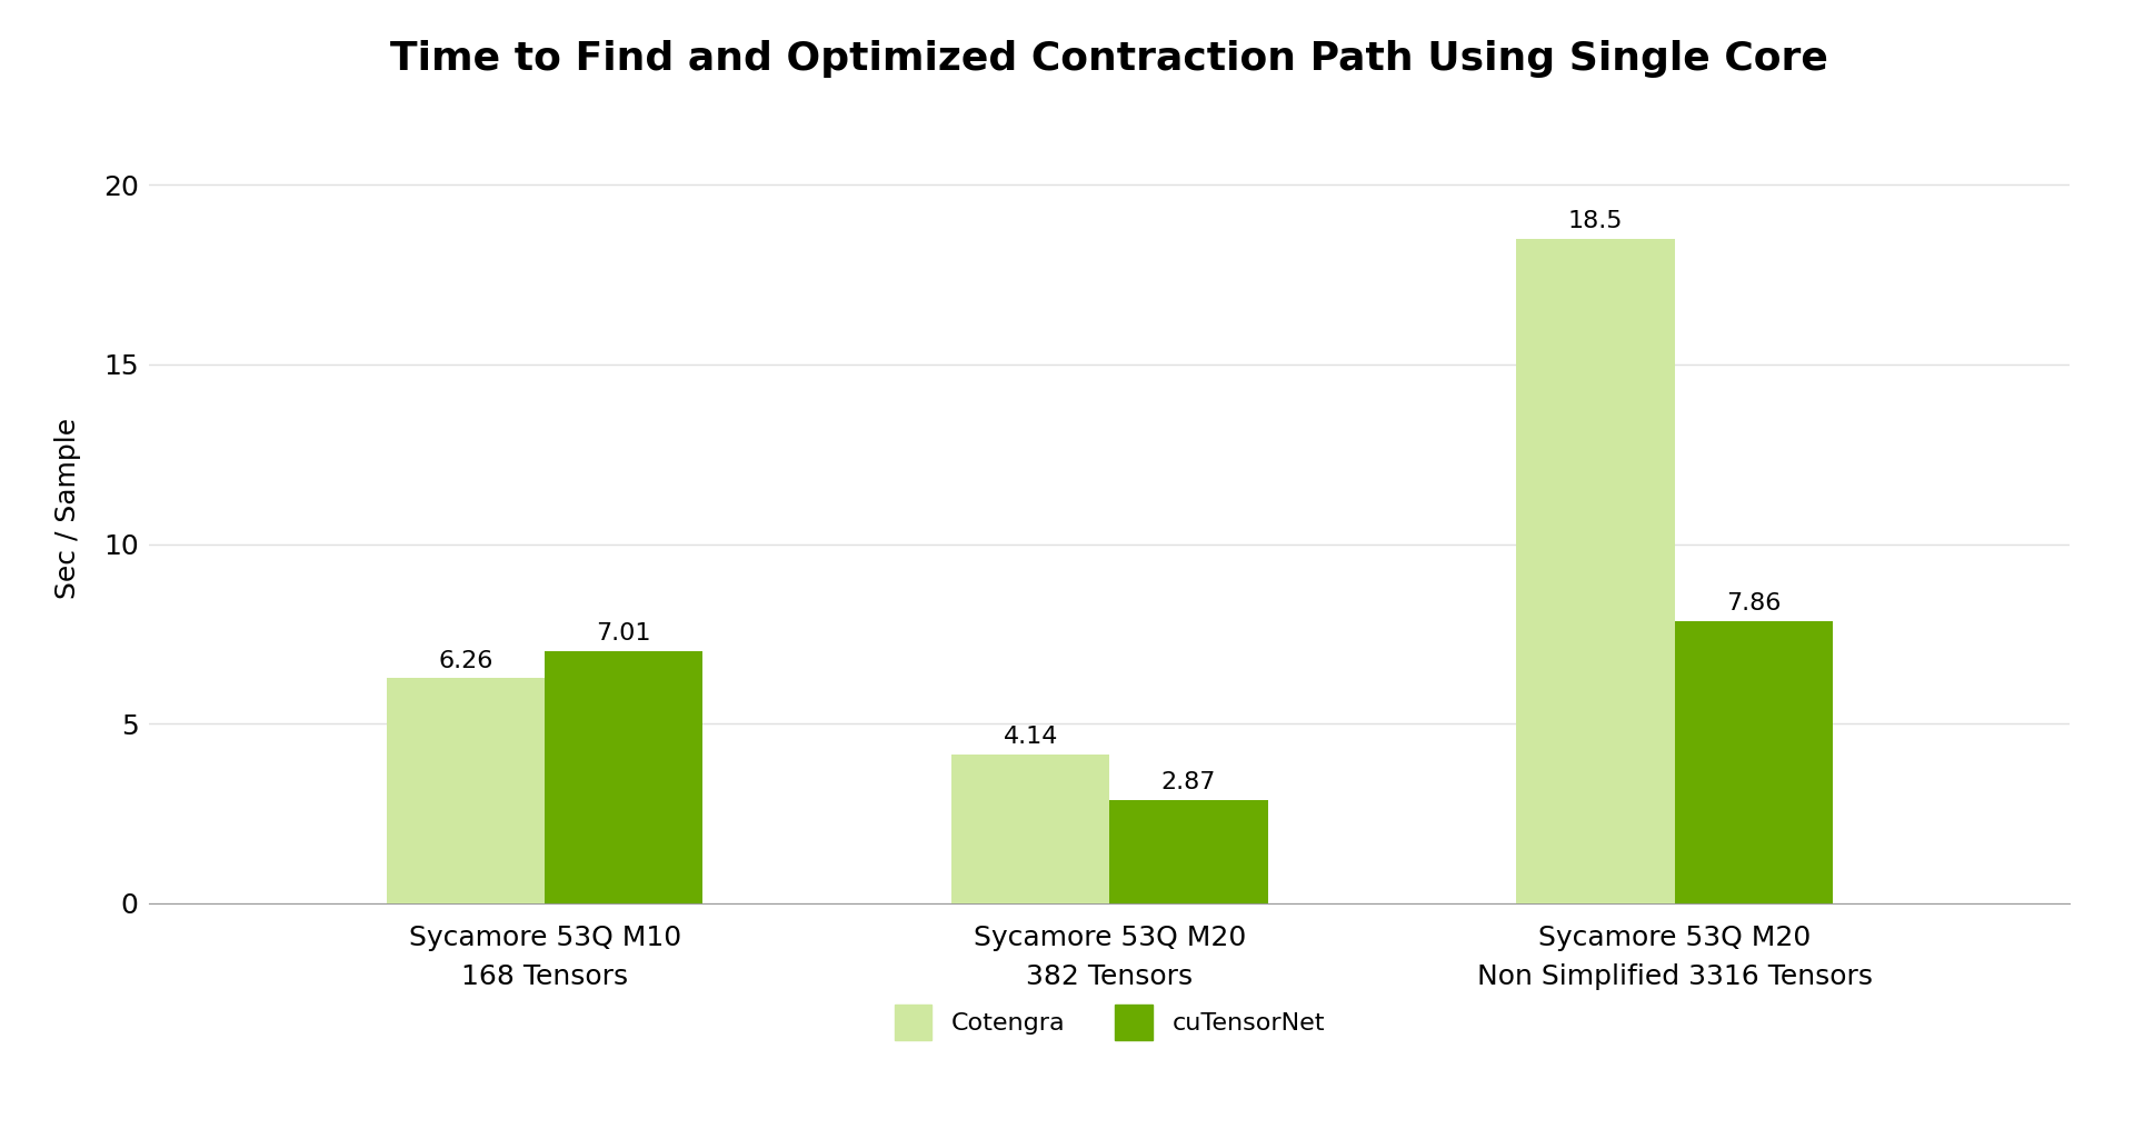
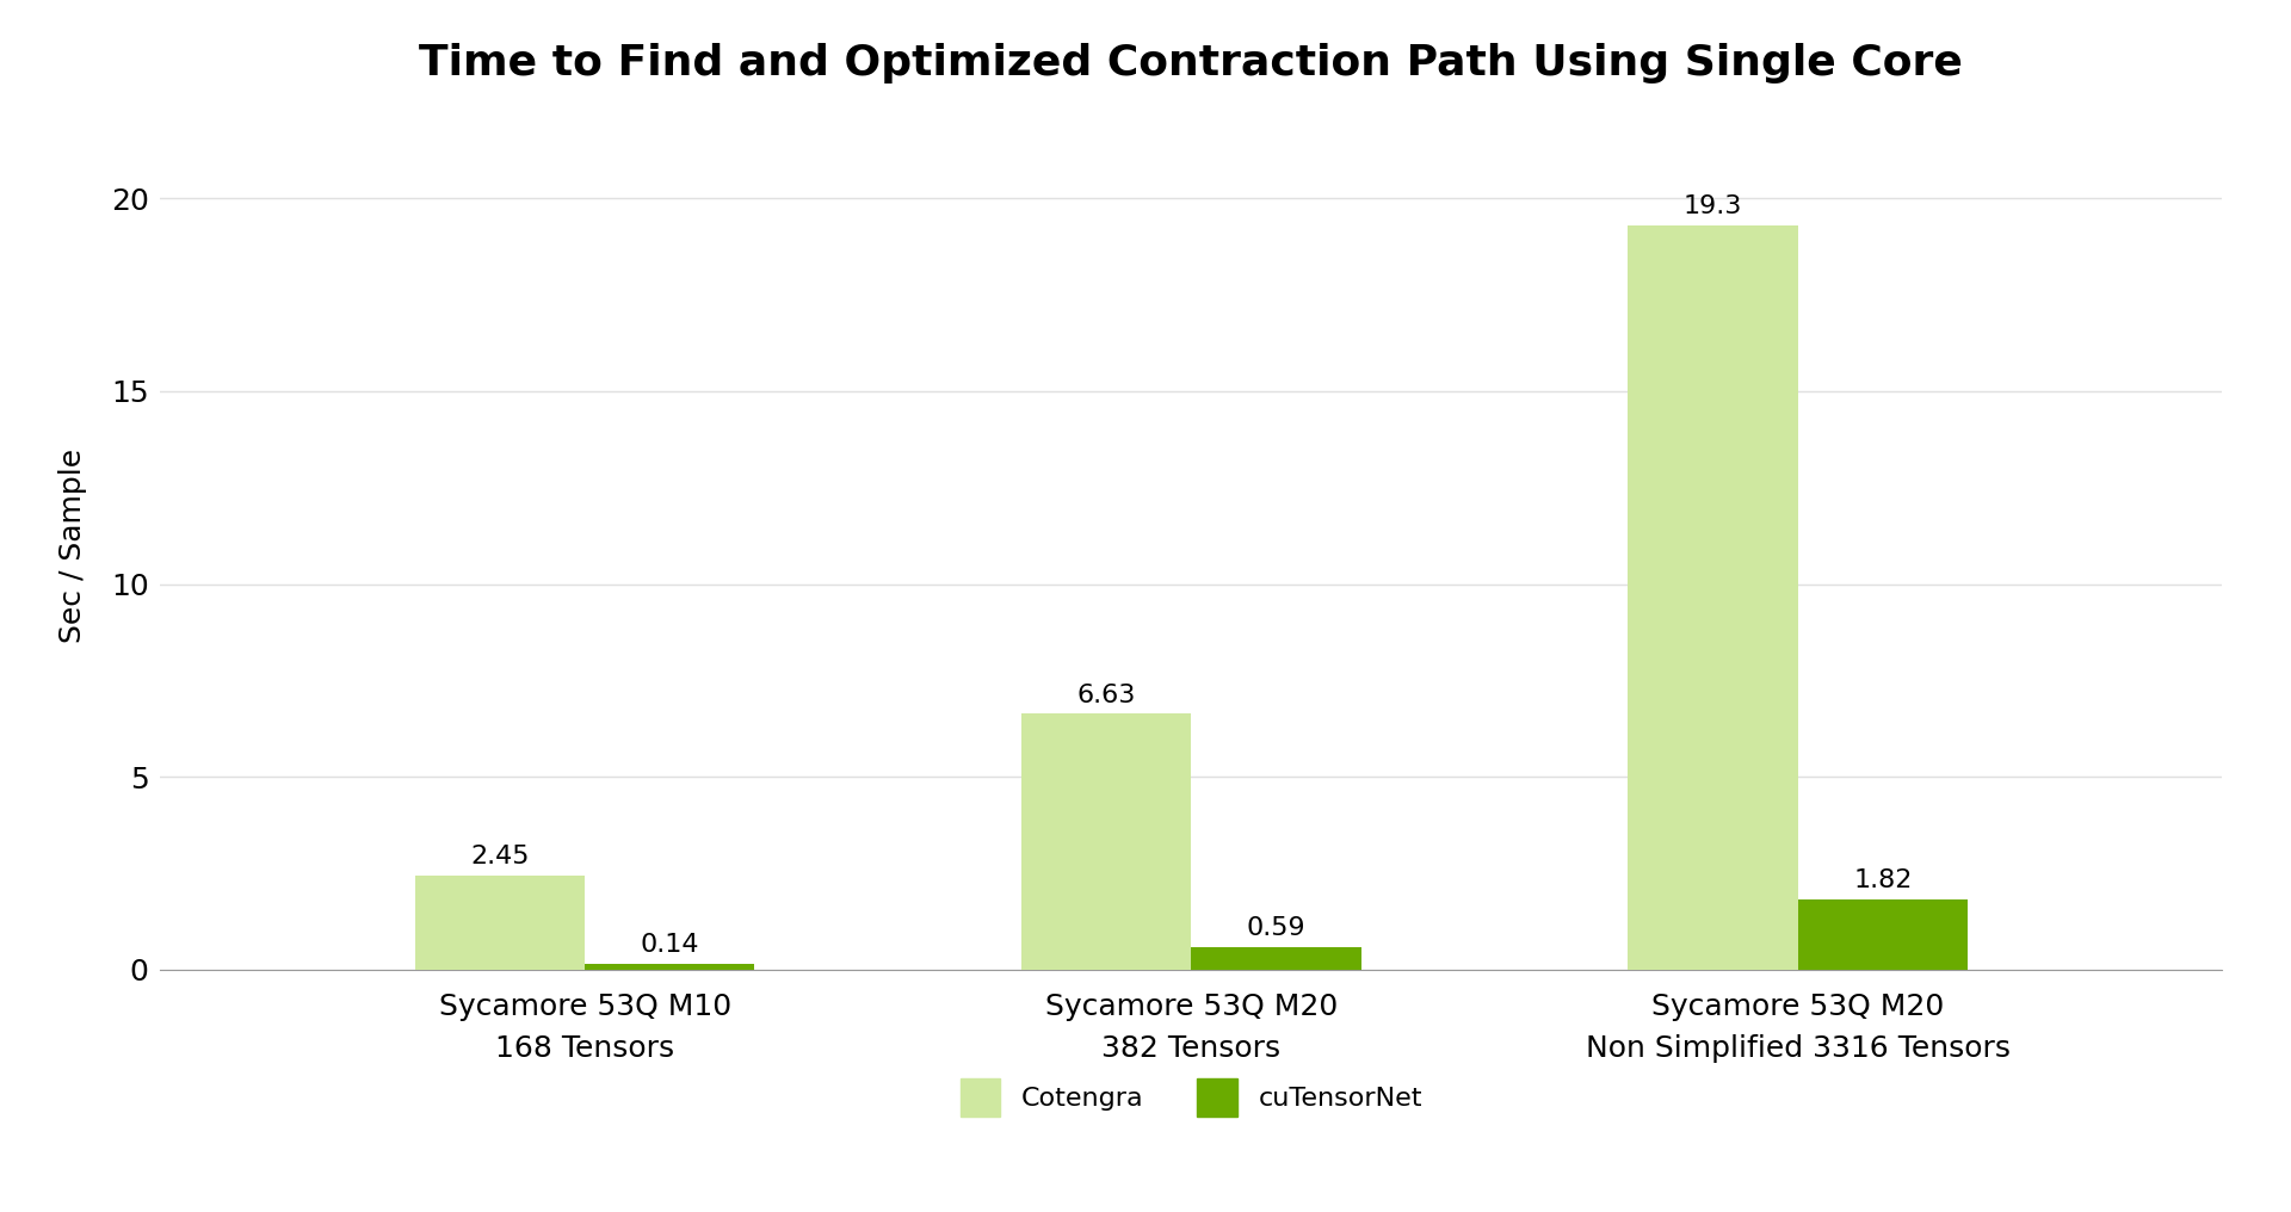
Cotengra/Sycamore 53Q M10 168 Tensors: 6.26 -> 2.45
cuTensorNet/Sycamore 53Q M10 168 Tensors: 7.01 -> 0.14
Cotengra/Sycamore 53Q M20 382 Tensors: 4.14 -> 6.63
cuTensorNet/Sycamore 53Q M20 382 Tensors: 2.87 -> 0.59
Cotengra/Sycamore 53Q M20 Non Simplified 3316 Tensors: 18.5 -> 19.3
cuTensorNet/Sycamore 53Q M20 Non Simplified 3316 Tensors: 7.86 -> 1.82
